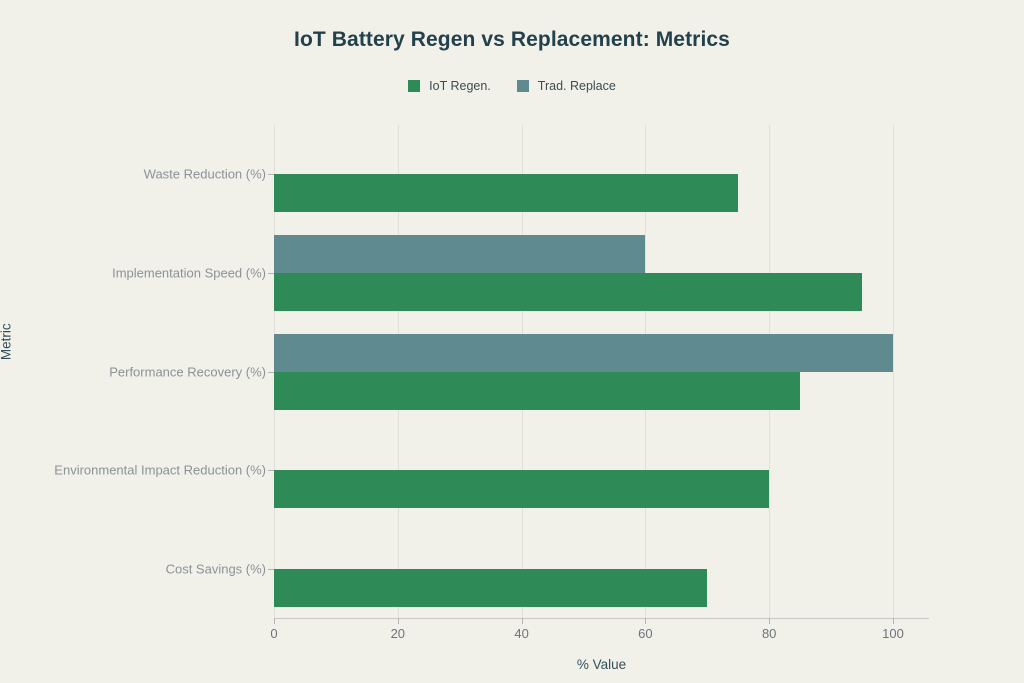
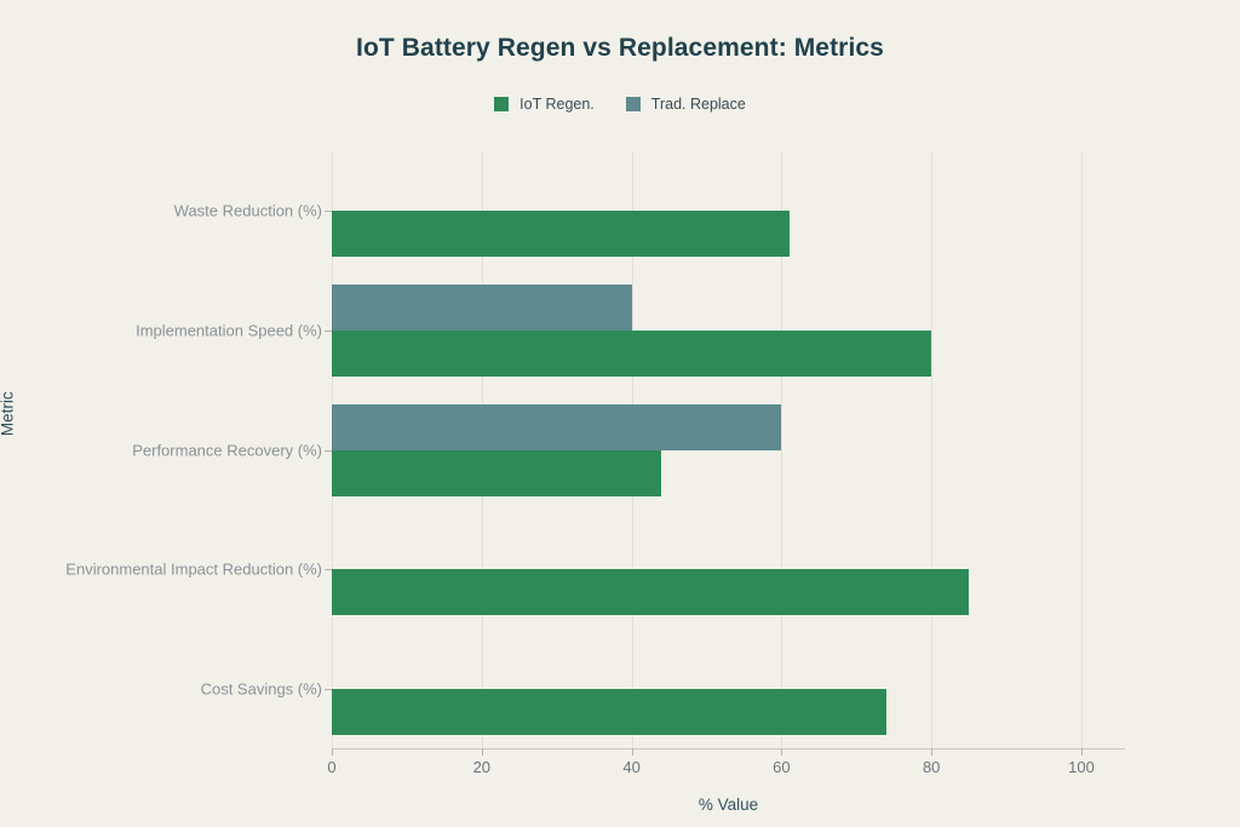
IoT Regen./Cost Savings (%): 70 -> 74
IoT Regen./Environmental Impact Reduction (%): 80 -> 85
IoT Regen./Performance Recovery (%): 85 -> 44
Trad. Replace/Performance Recovery (%): 100 -> 60
IoT Regen./Implementation Speed (%): 95 -> 80
Trad. Replace/Implementation Speed (%): 60 -> 40
IoT Regen./Waste Reduction (%): 75 -> 61
